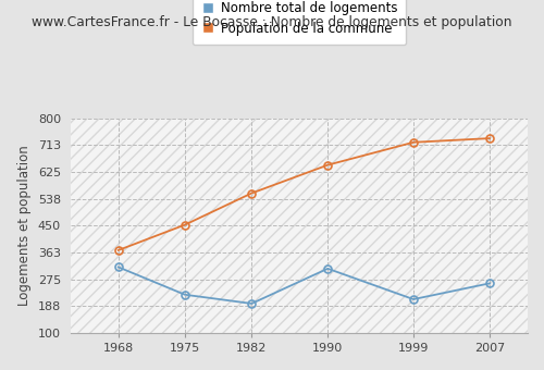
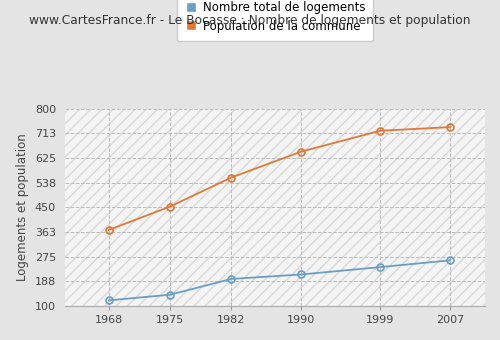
Nombre total de logements/1968: 315 -> 120
Nombre total de logements/1975: 225 -> 140
Nombre total de logements/1990: 310 -> 212
Nombre total de logements/1999: 210 -> 238
